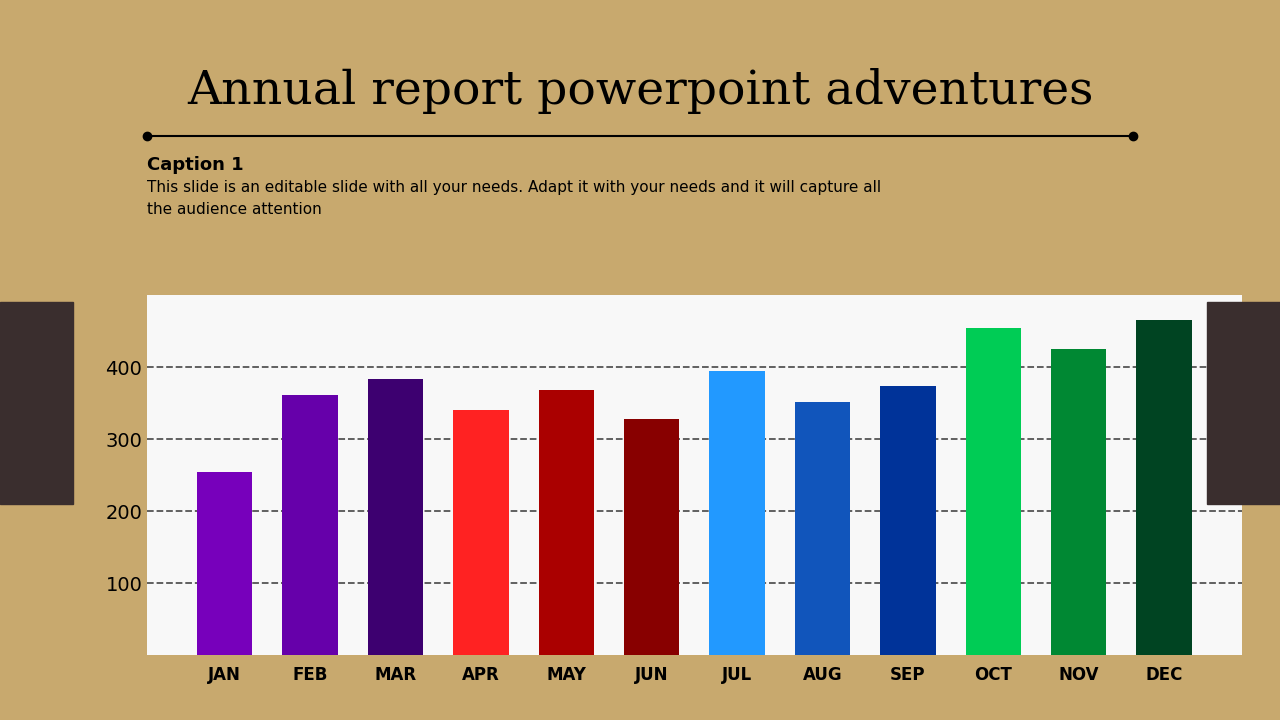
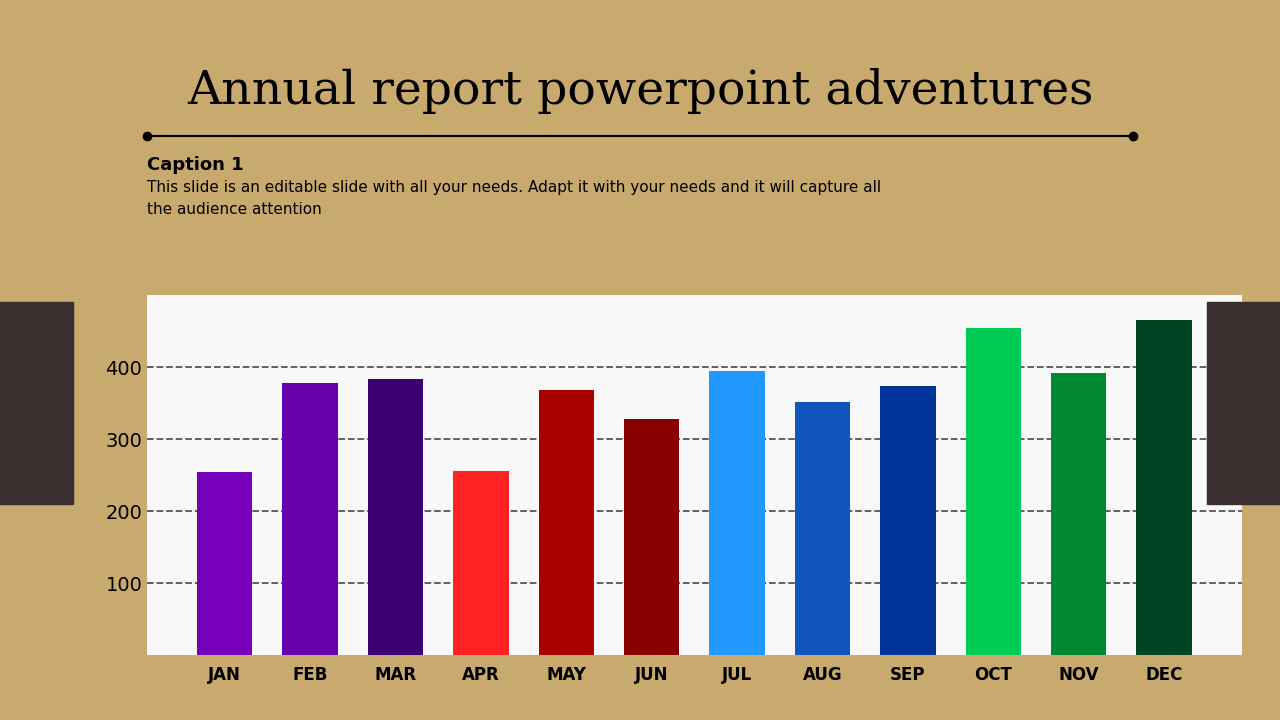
FEB: 362 -> 378
APR: 340 -> 256
NOV: 425 -> 392
